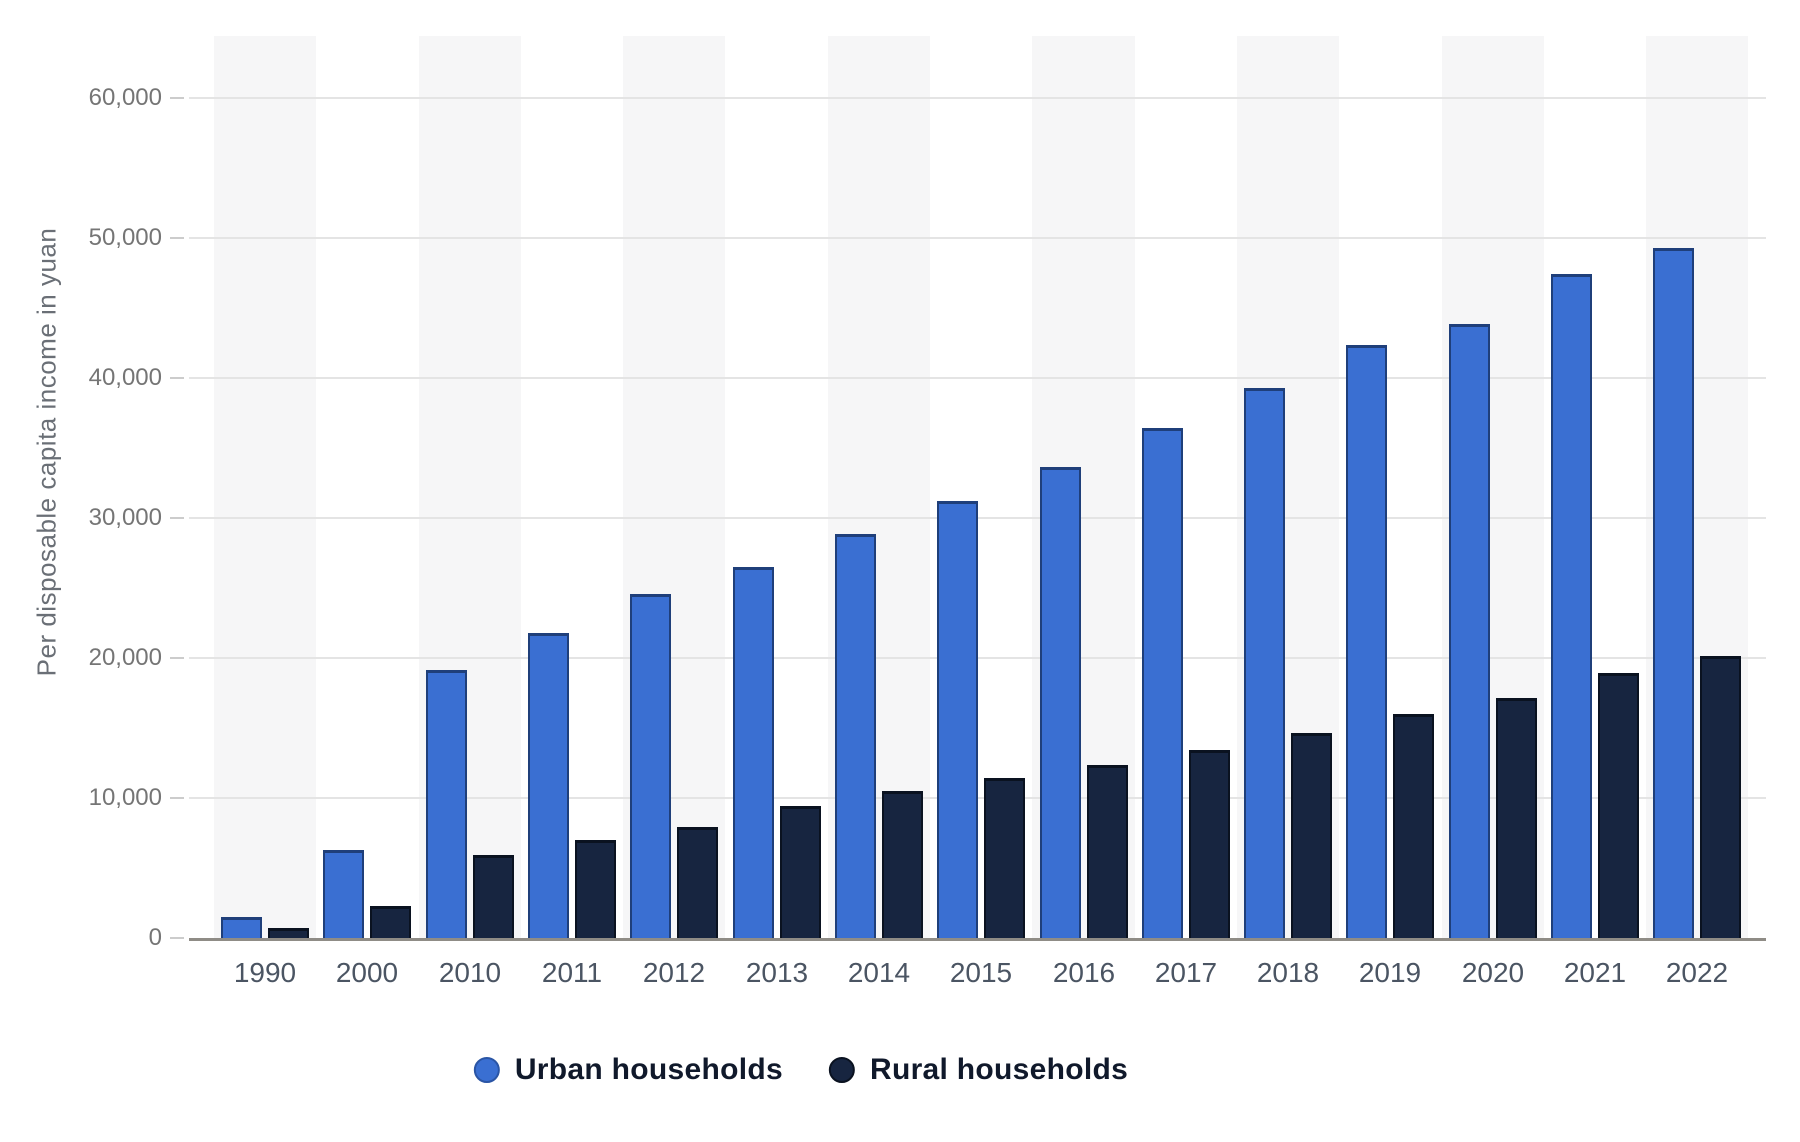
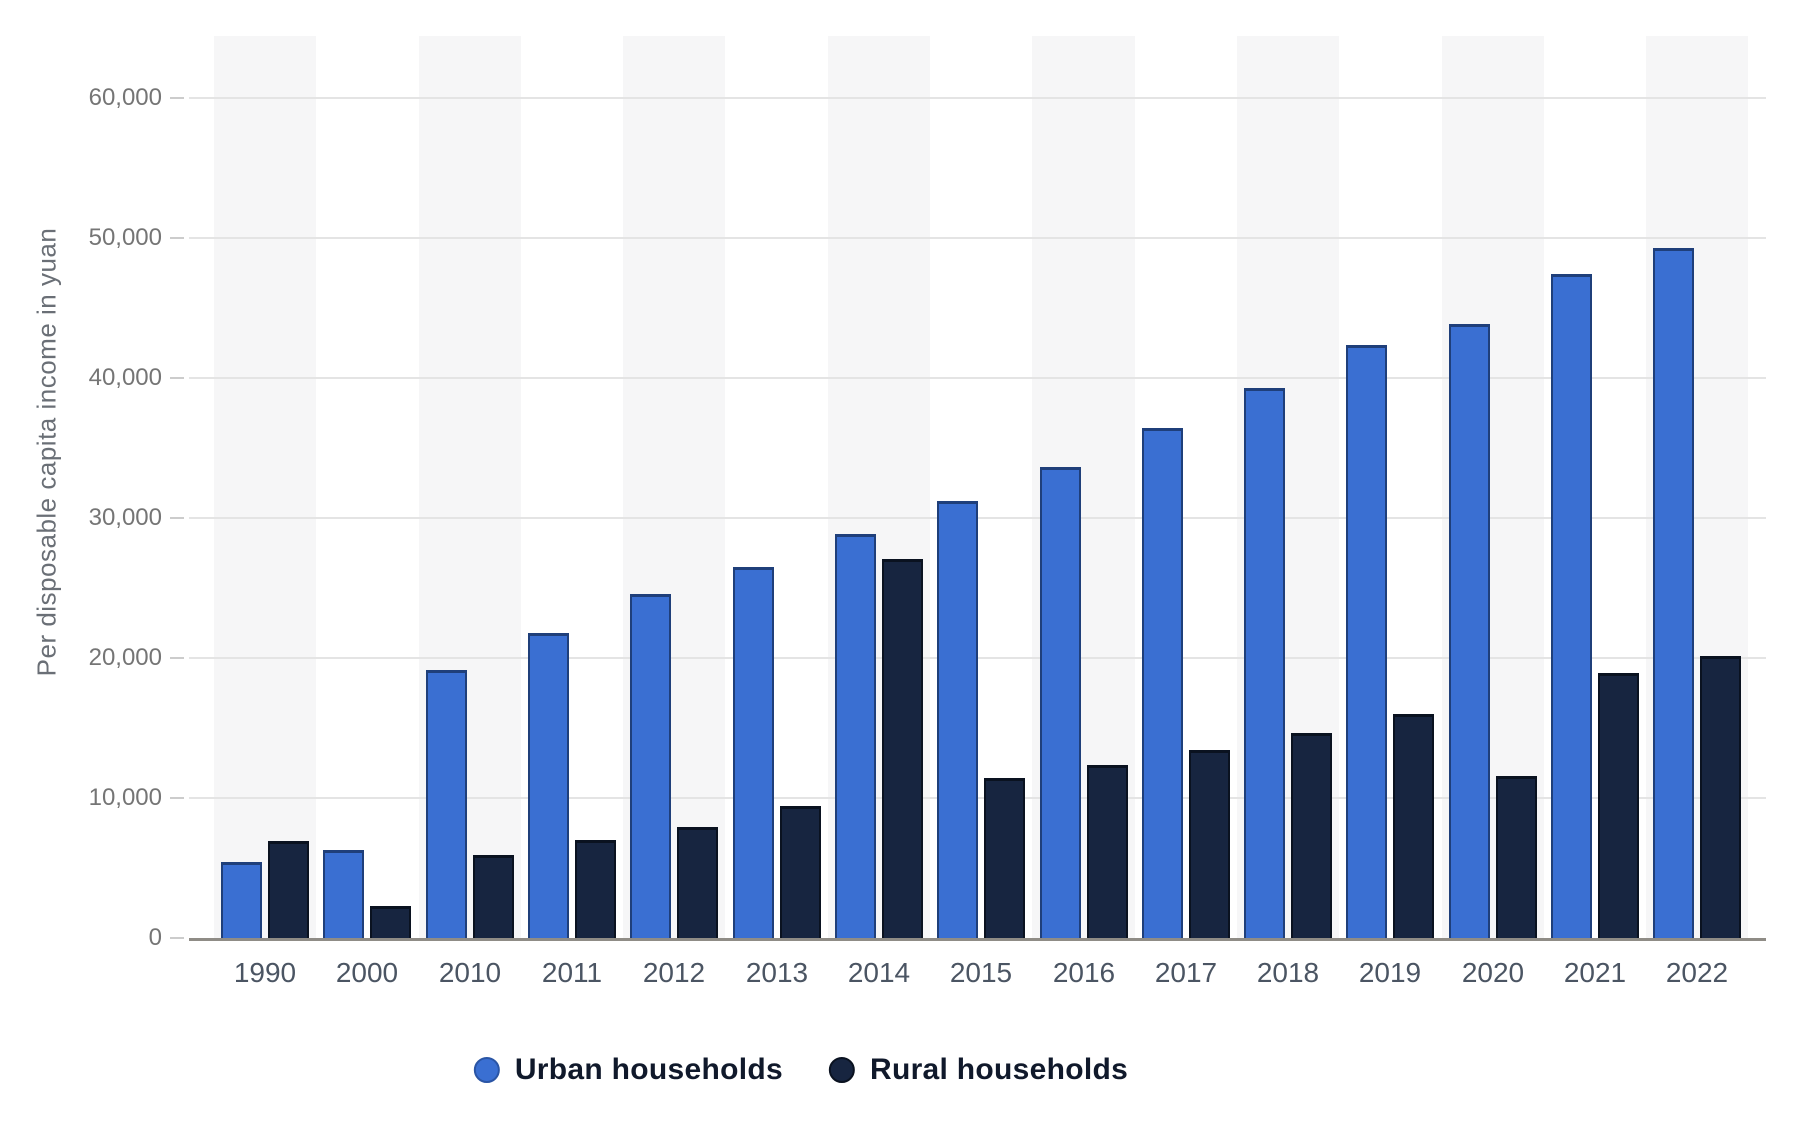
Urban households/1990: 1500 -> 5400
Rural households/1990: 700 -> 6900
Rural households/2014: 10500 -> 27100
Rural households/2020: 17100 -> 11600
